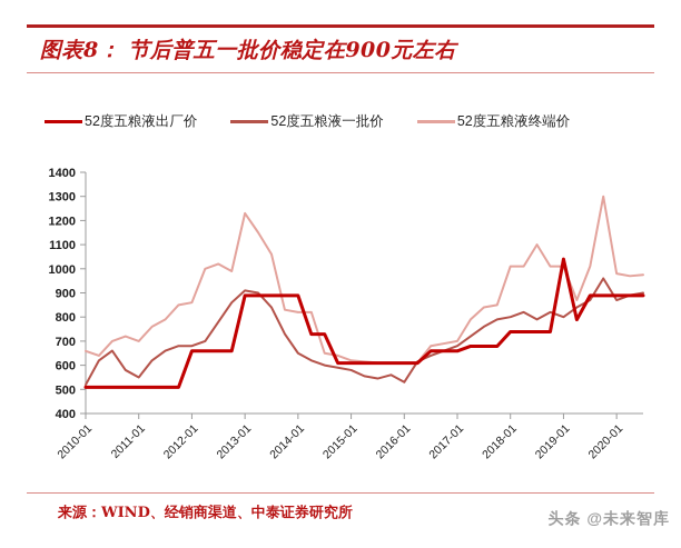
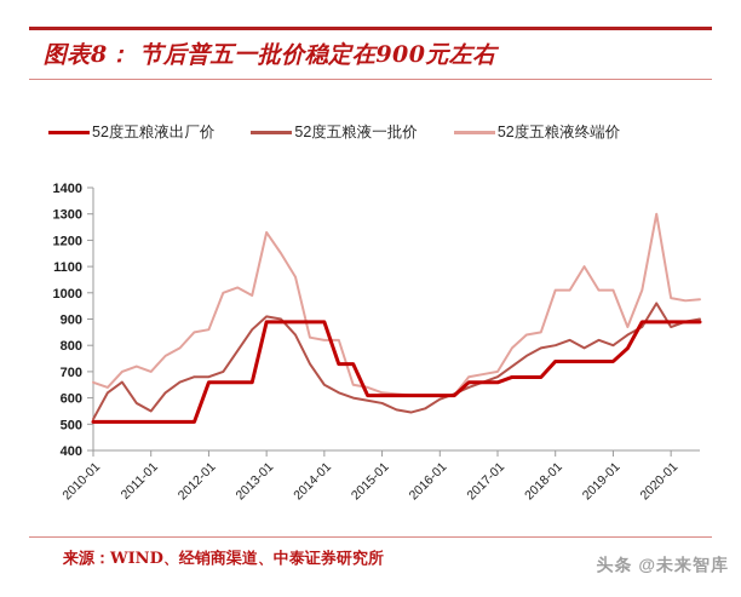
52度五粮液一批价/2016-01: 530 -> 600
52度五粮液出厂价/2019-01: 1040 -> 740
